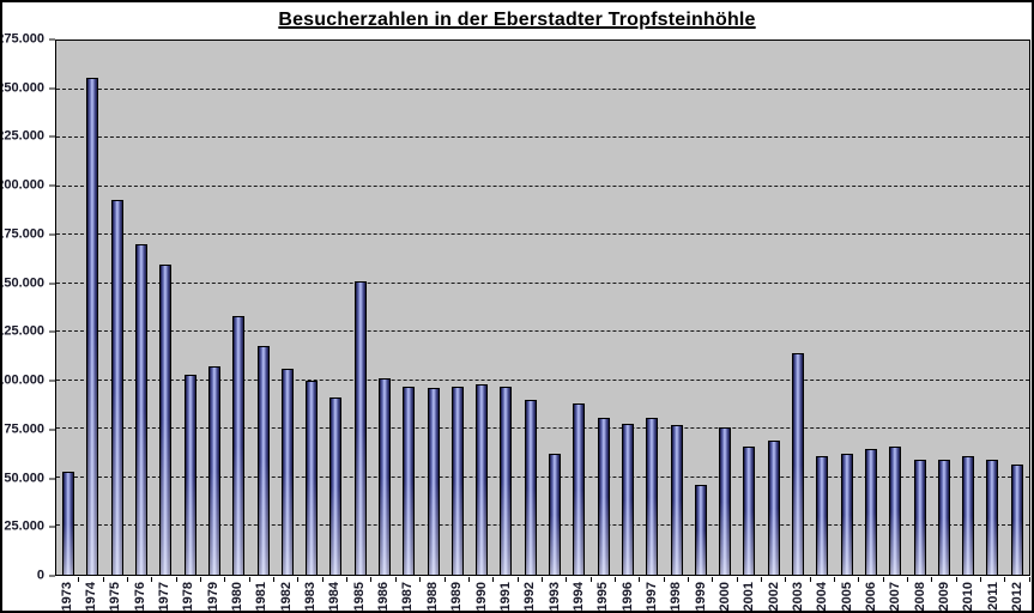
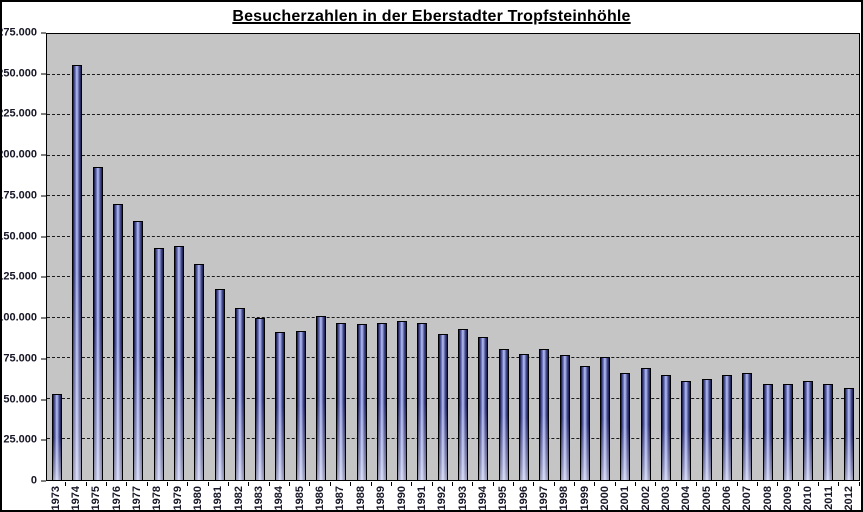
1978: 103000 -> 143000
1979: 107000 -> 144000
1985: 151000 -> 92000
1993: 62000 -> 93000
1999: 46000 -> 70000
2003: 114000 -> 65000
